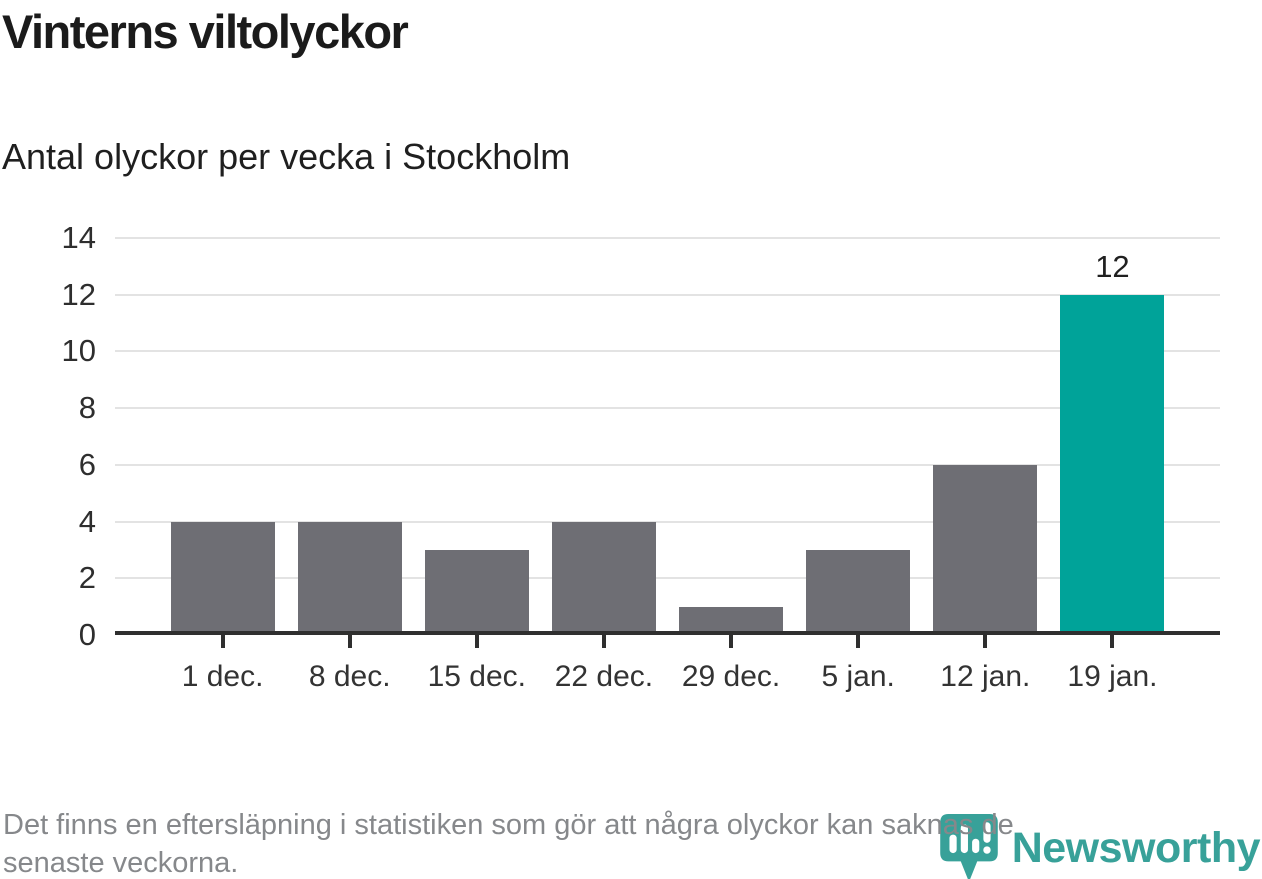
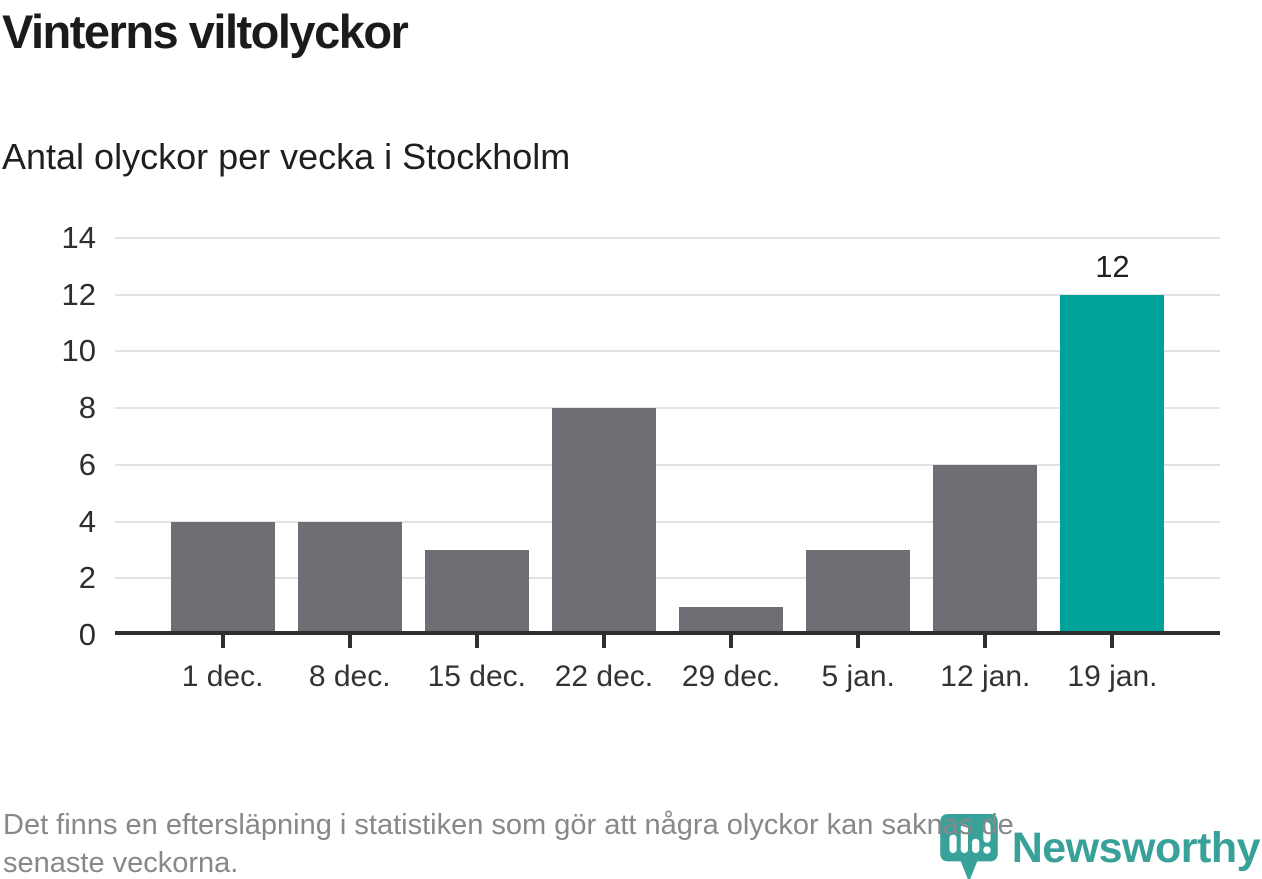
22 dec.: 4 -> 8
